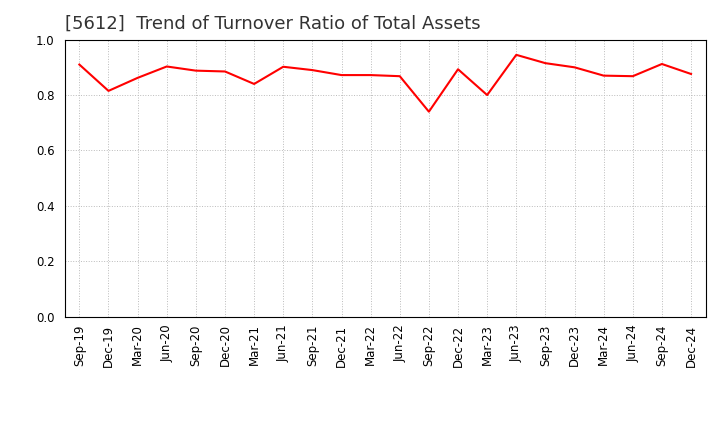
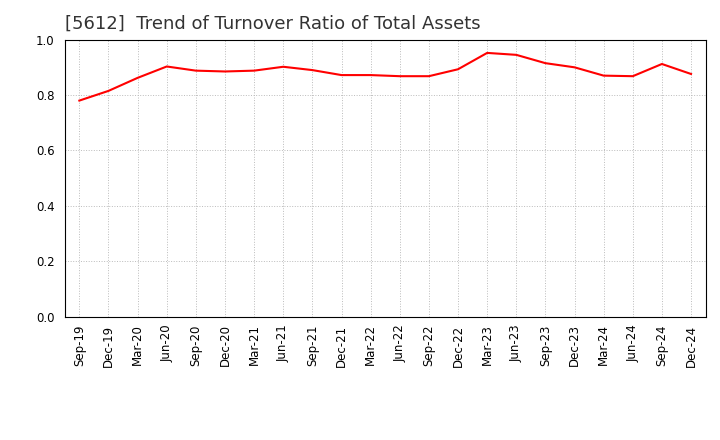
Sep-19: 0.910 -> 0.780
Mar-21: 0.840 -> 0.888
Sep-22: 0.740 -> 0.868
Mar-23: 0.800 -> 0.952
